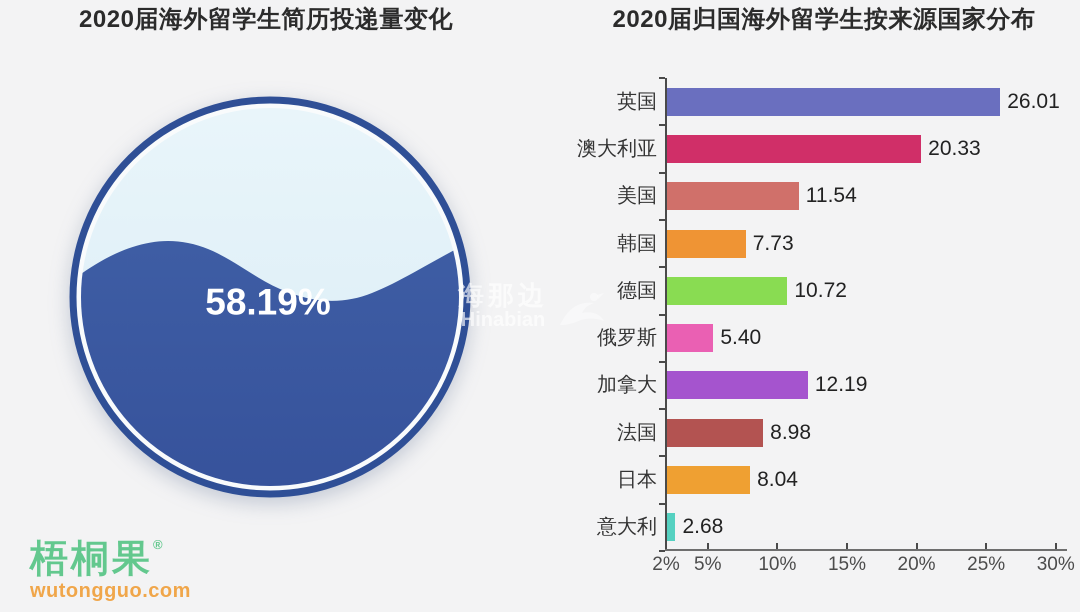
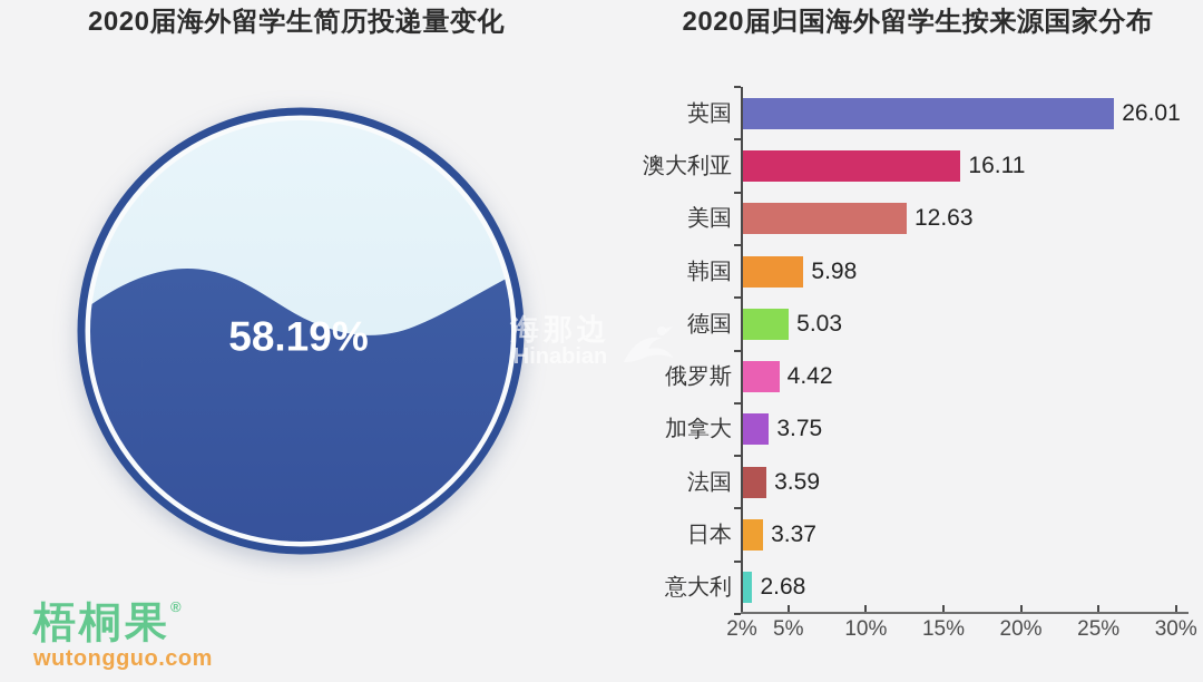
2020届归国海外留学生按来源国家分布/澳大利亚: 20.33 -> 16.11
2020届归国海外留学生按来源国家分布/美国: 11.54 -> 12.63
2020届归国海外留学生按来源国家分布/韩国: 7.73 -> 5.98
2020届归国海外留学生按来源国家分布/德国: 10.72 -> 5.03
2020届归国海外留学生按来源国家分布/俄罗斯: 5.40 -> 4.42
2020届归国海外留学生按来源国家分布/加拿大: 12.19 -> 3.75
2020届归国海外留学生按来源国家分布/法国: 8.98 -> 3.59
2020届归国海外留学生按来源国家分布/日本: 8.04 -> 3.37
